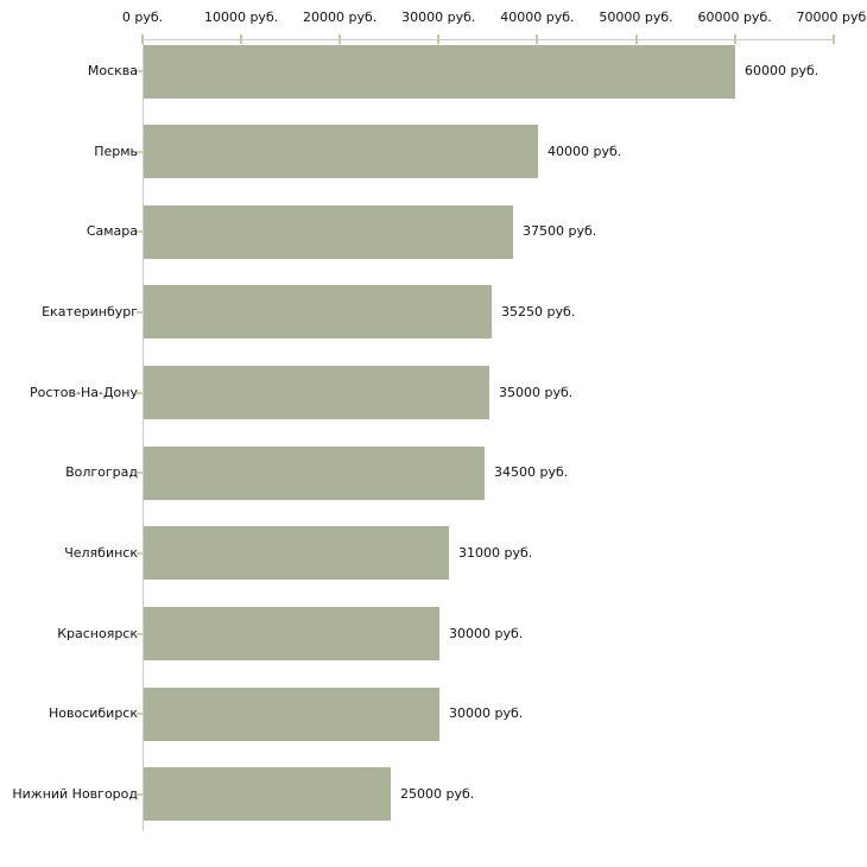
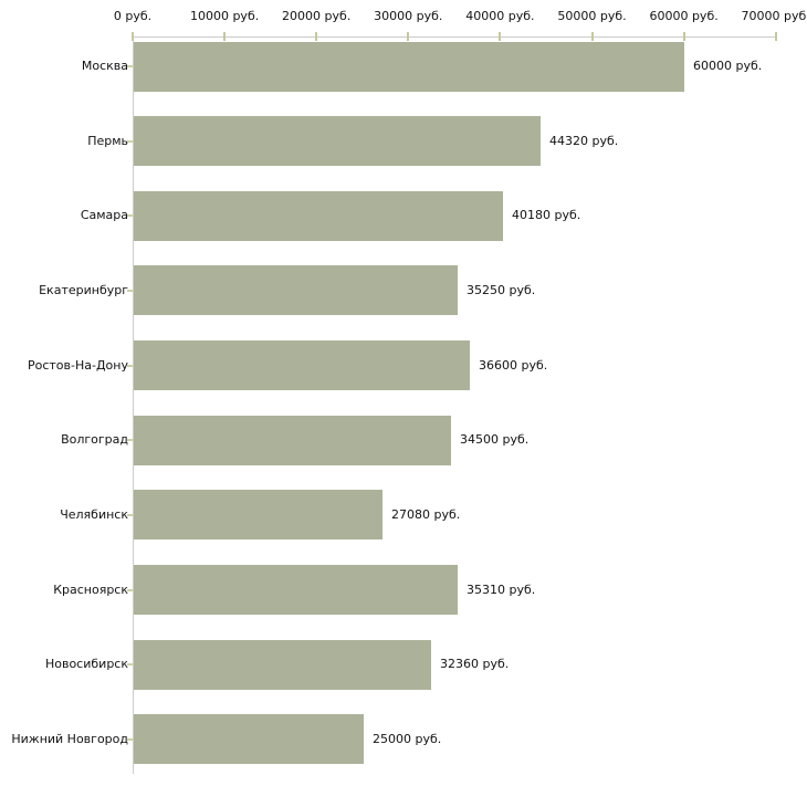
Пермь: 40000 -> 44320
Самара: 37500 -> 40180
Ростов-На-Дону: 35000 -> 36600
Челябинск: 31000 -> 27080
Красноярск: 30000 -> 35310
Новосибирск: 30000 -> 32360
